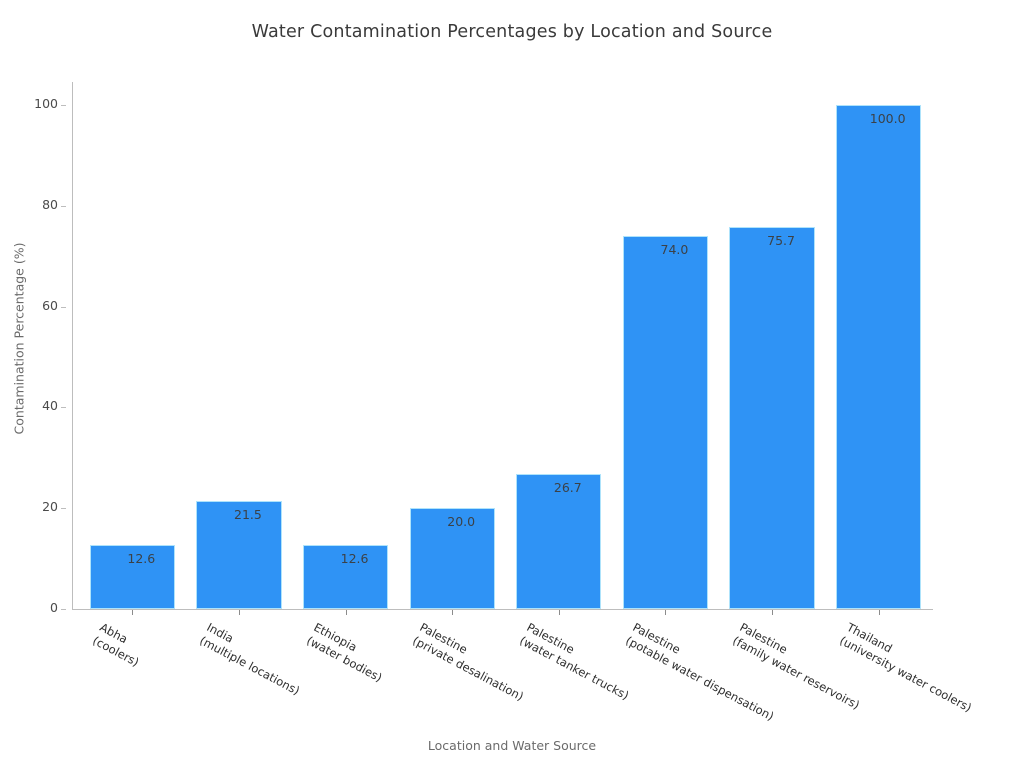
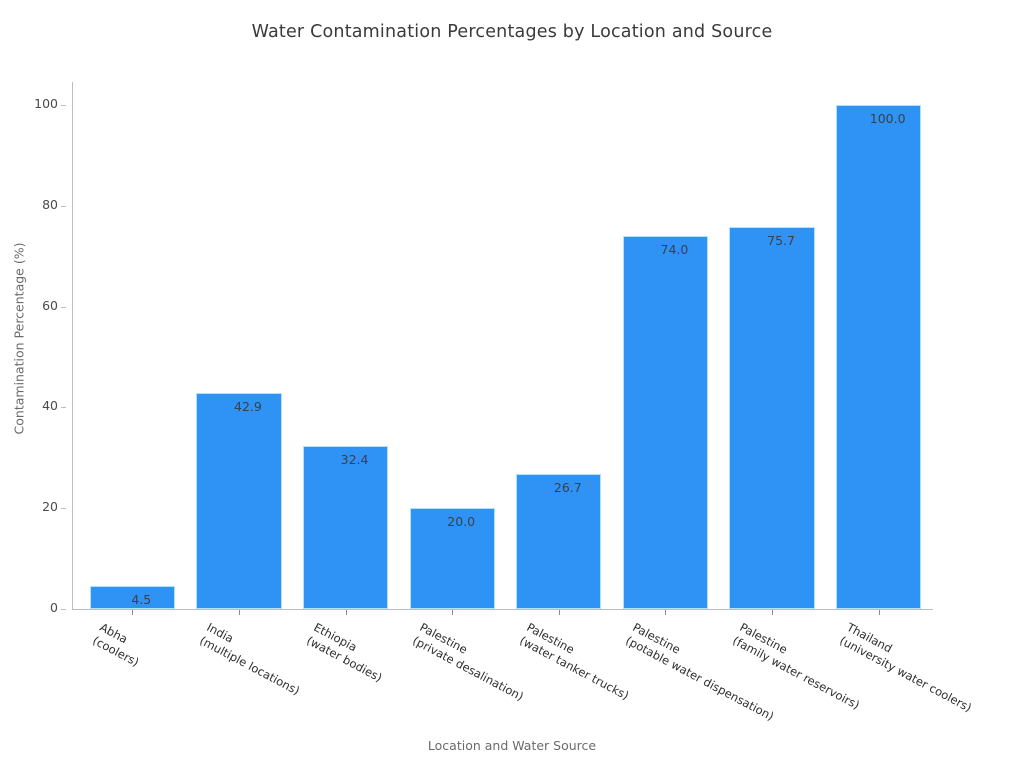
Abha (coolers): 12.6 -> 4.5
India (multiple locations): 21.5 -> 42.9
Ethiopia (water bodies): 12.6 -> 32.4
